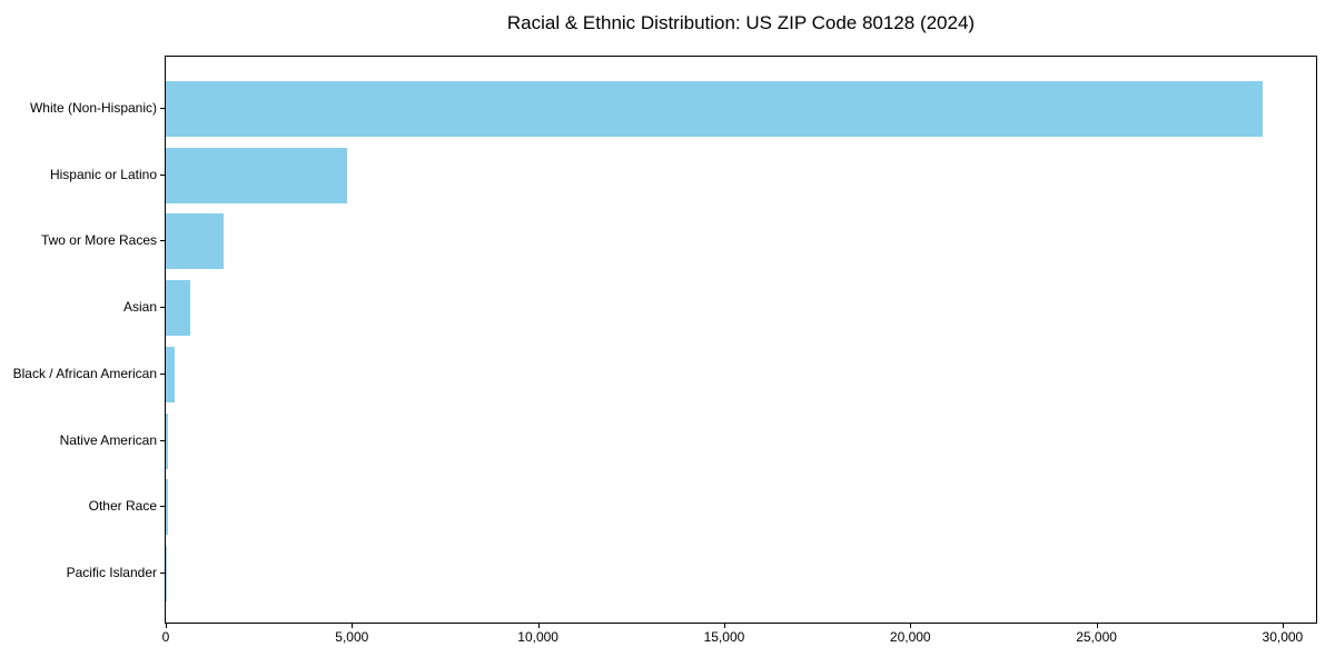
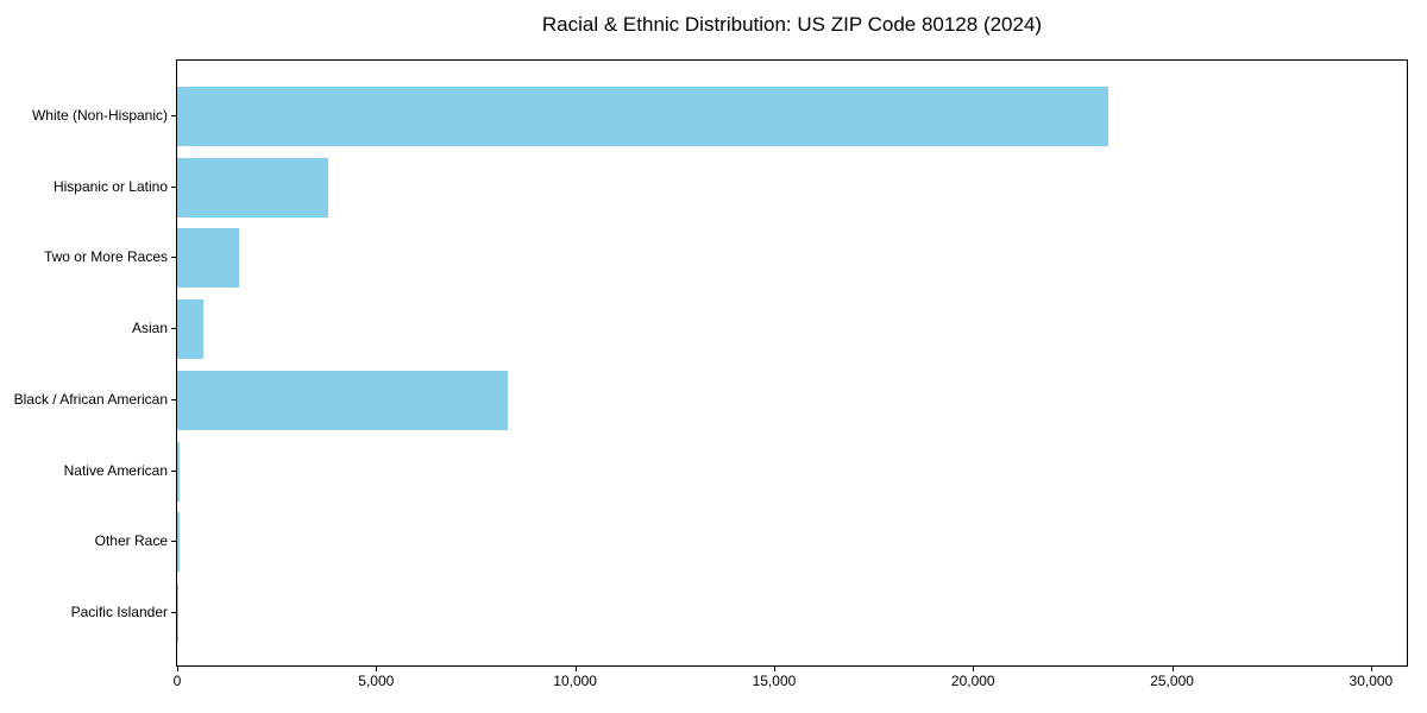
White (Non-Hispanic): 29500 -> 23400
Hispanic or Latino: 4900 -> 3800
Black / African American: 200 -> 8300
